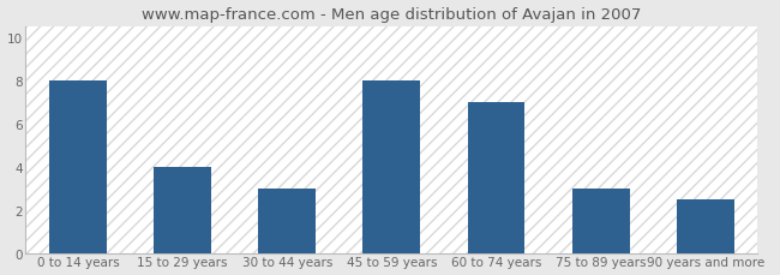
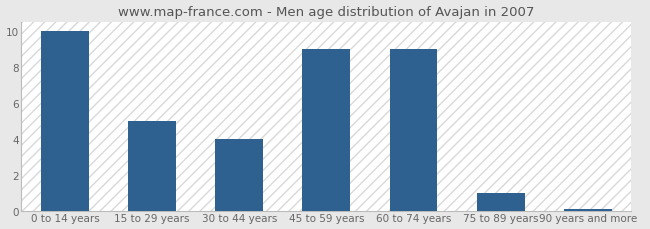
0 to 14 years: 8.0 -> 10.0
15 to 29 years: 4.0 -> 5.0
30 to 44 years: 3.0 -> 4.0
45 to 59 years: 8.0 -> 9.0
60 to 74 years: 7.0 -> 9.0
75 to 89 years: 3.0 -> 1.0
90 years and more: 2.5 -> 0.1
